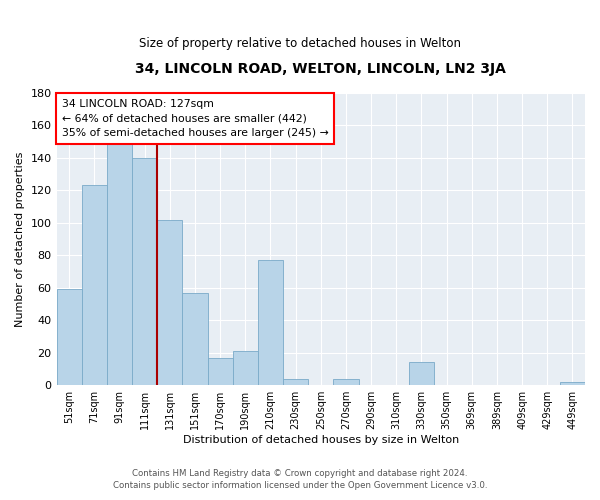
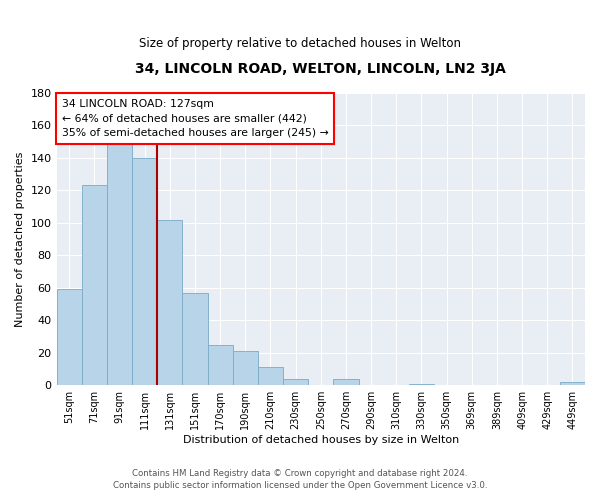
170sqm: 17 -> 25
210sqm: 77 -> 11
330sqm: 14 -> 1
